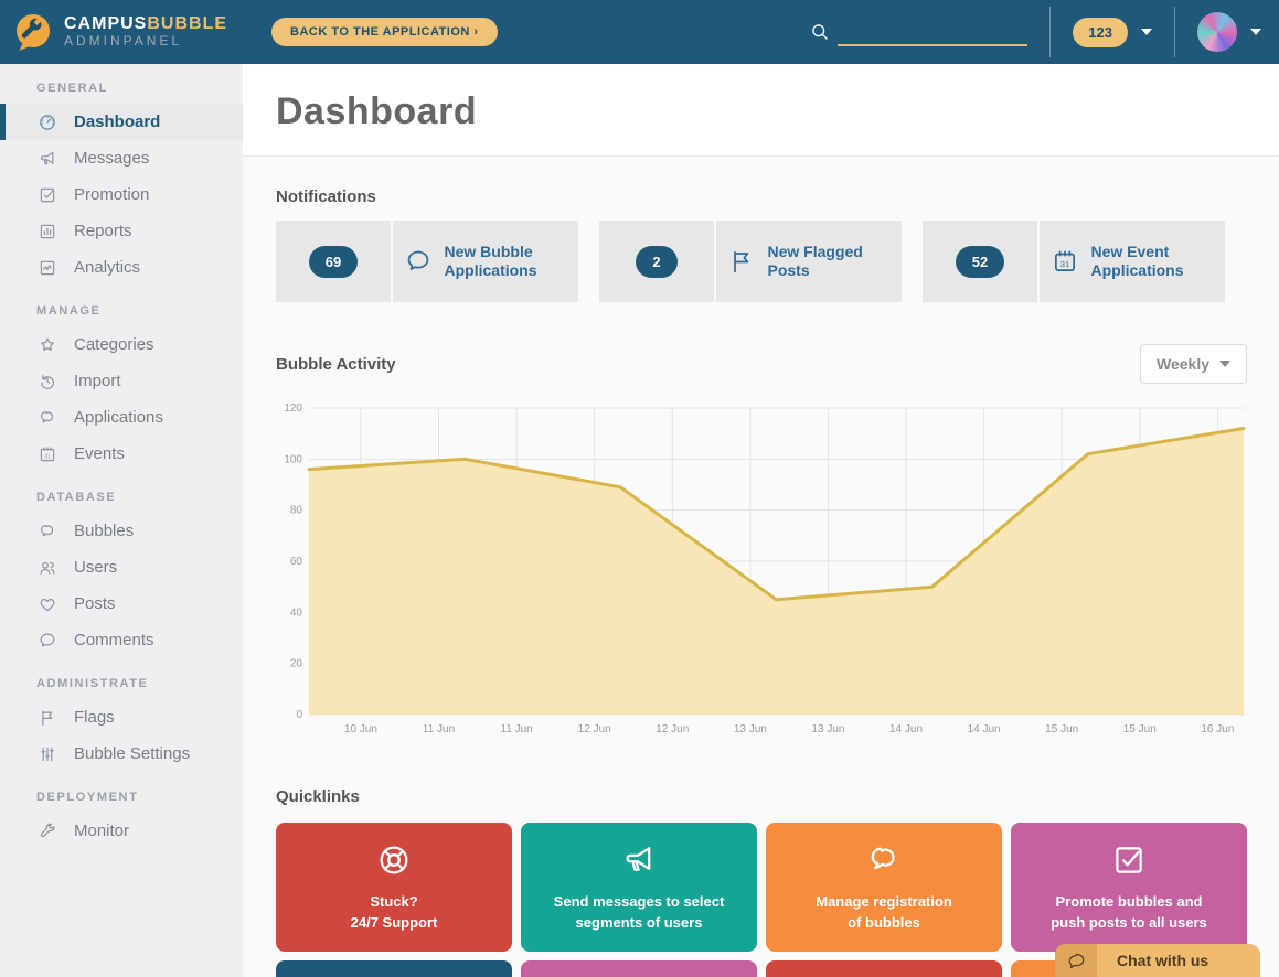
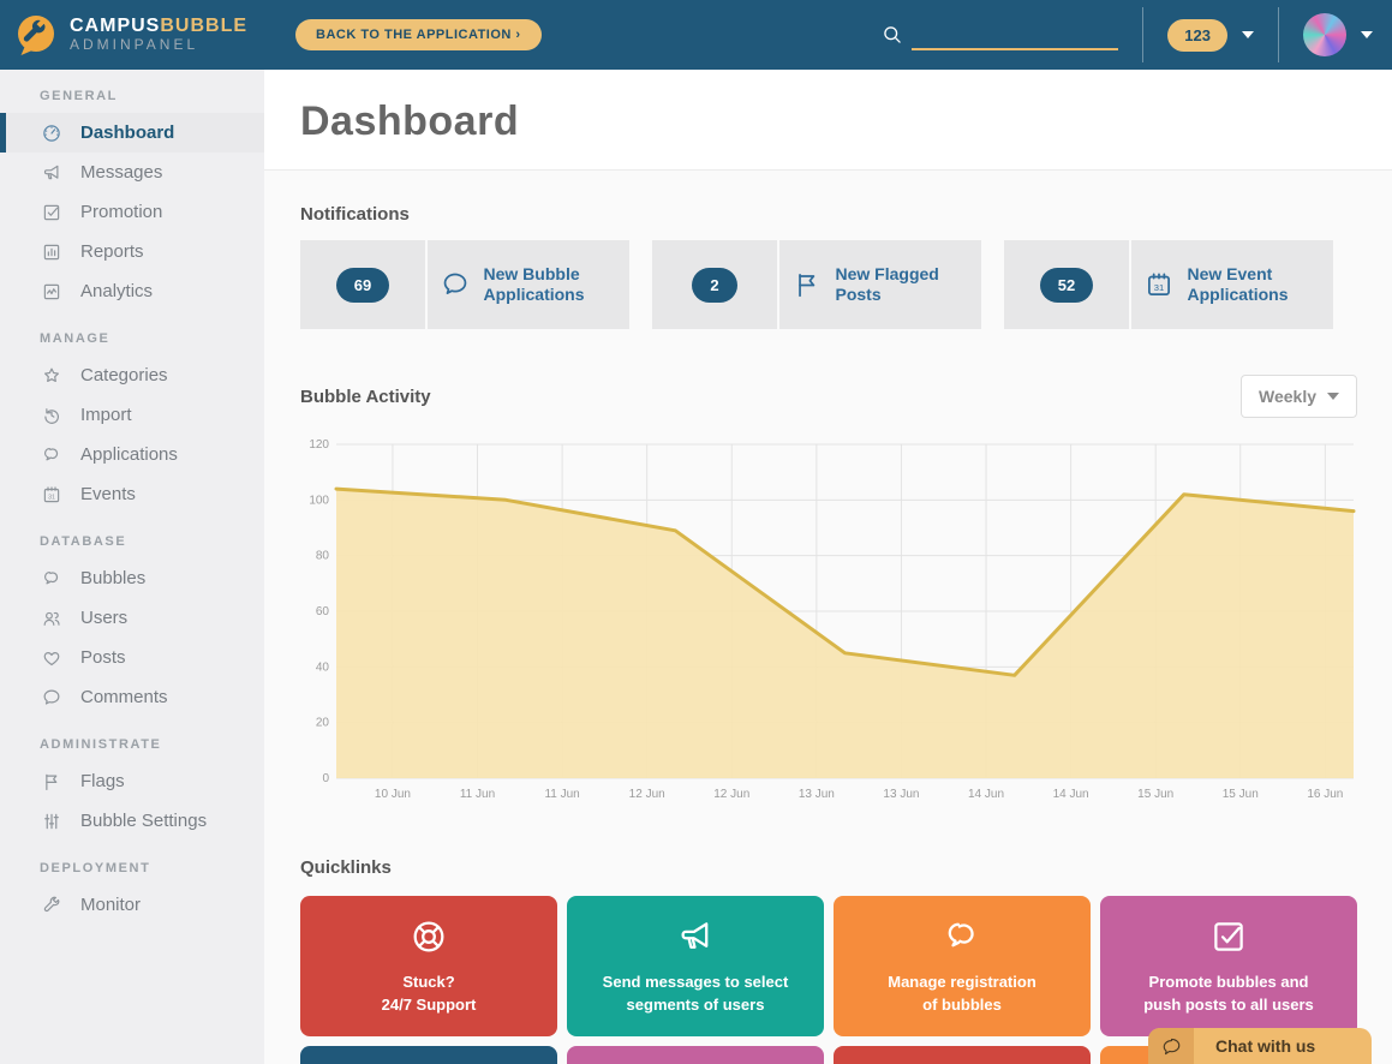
10 Jun: 96 -> 104
14 Jun: 50 -> 37
16 Jun: 112 -> 96
